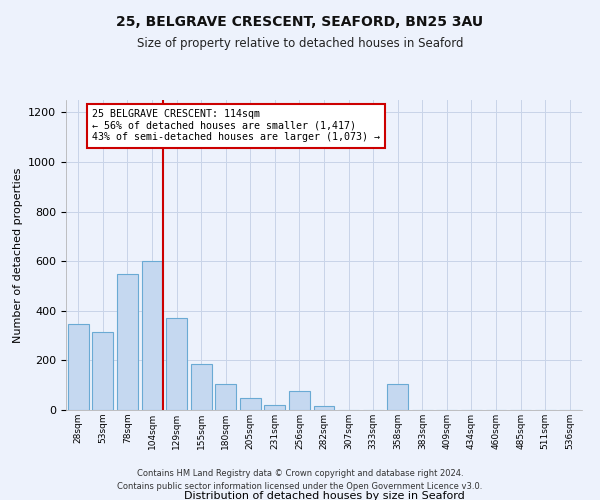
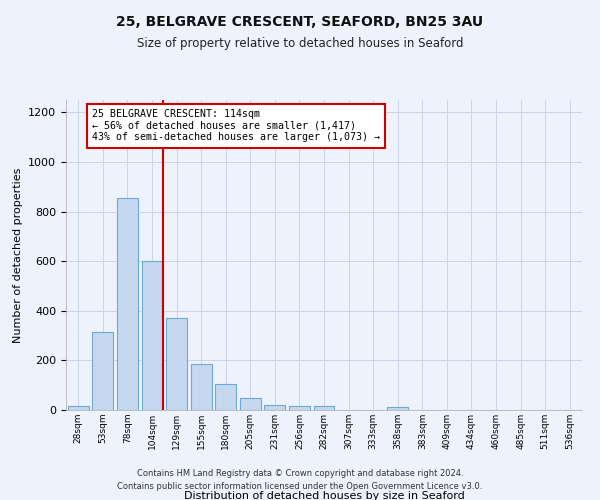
28sqm: 345 -> 15
78sqm: 550 -> 855
256sqm: 75 -> 18
358sqm: 105 -> 12
